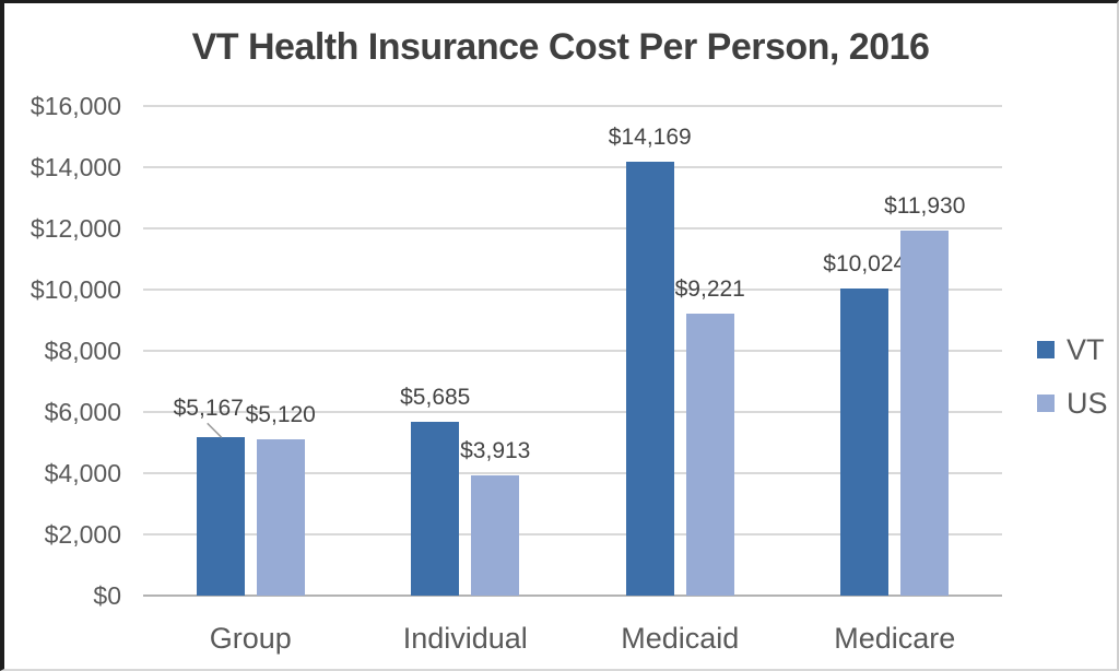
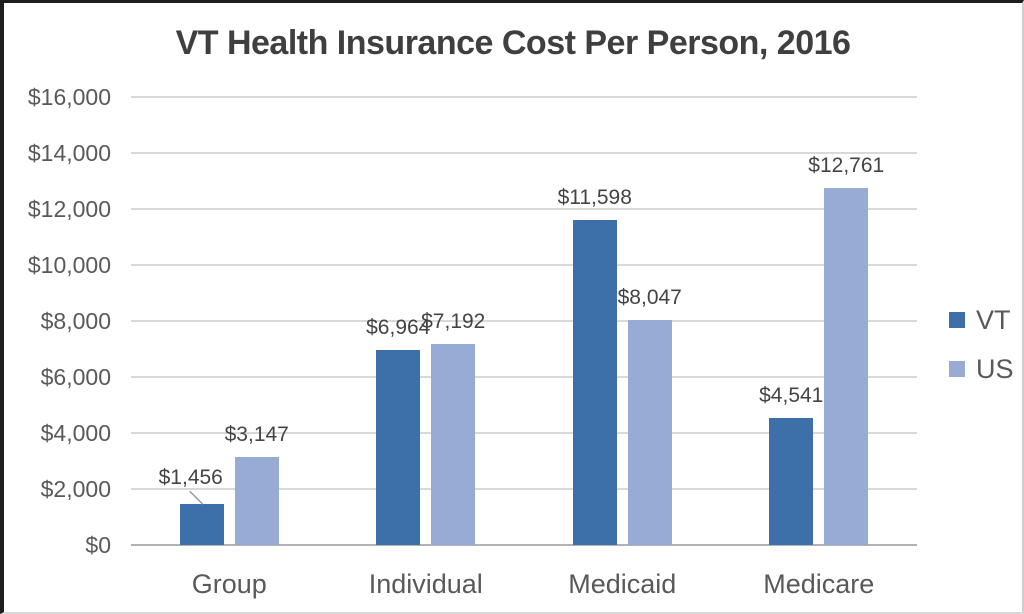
VT/Group: $5,167 -> $1,456
US/Group: $5,120 -> $3,147
VT/Individual: $5,685 -> $6,964
US/Individual: $3,913 -> $7,192
VT/Medicaid: $14,169 -> $11,598
US/Medicaid: $9,221 -> $8,047
VT/Medicare: $10,024 -> $4,541
US/Medicare: $11,930 -> $12,761
